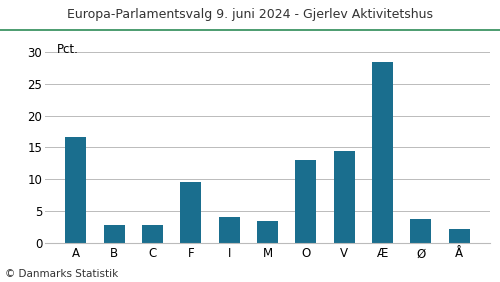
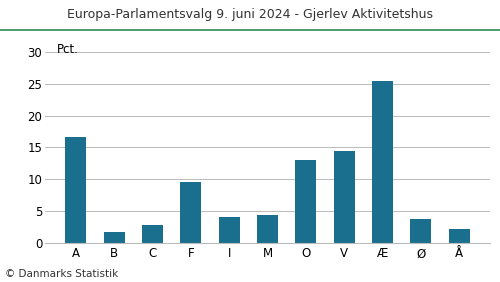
B: 2.8 -> 1.6
M: 3.4 -> 4.4
Æ: 28.4 -> 25.4
